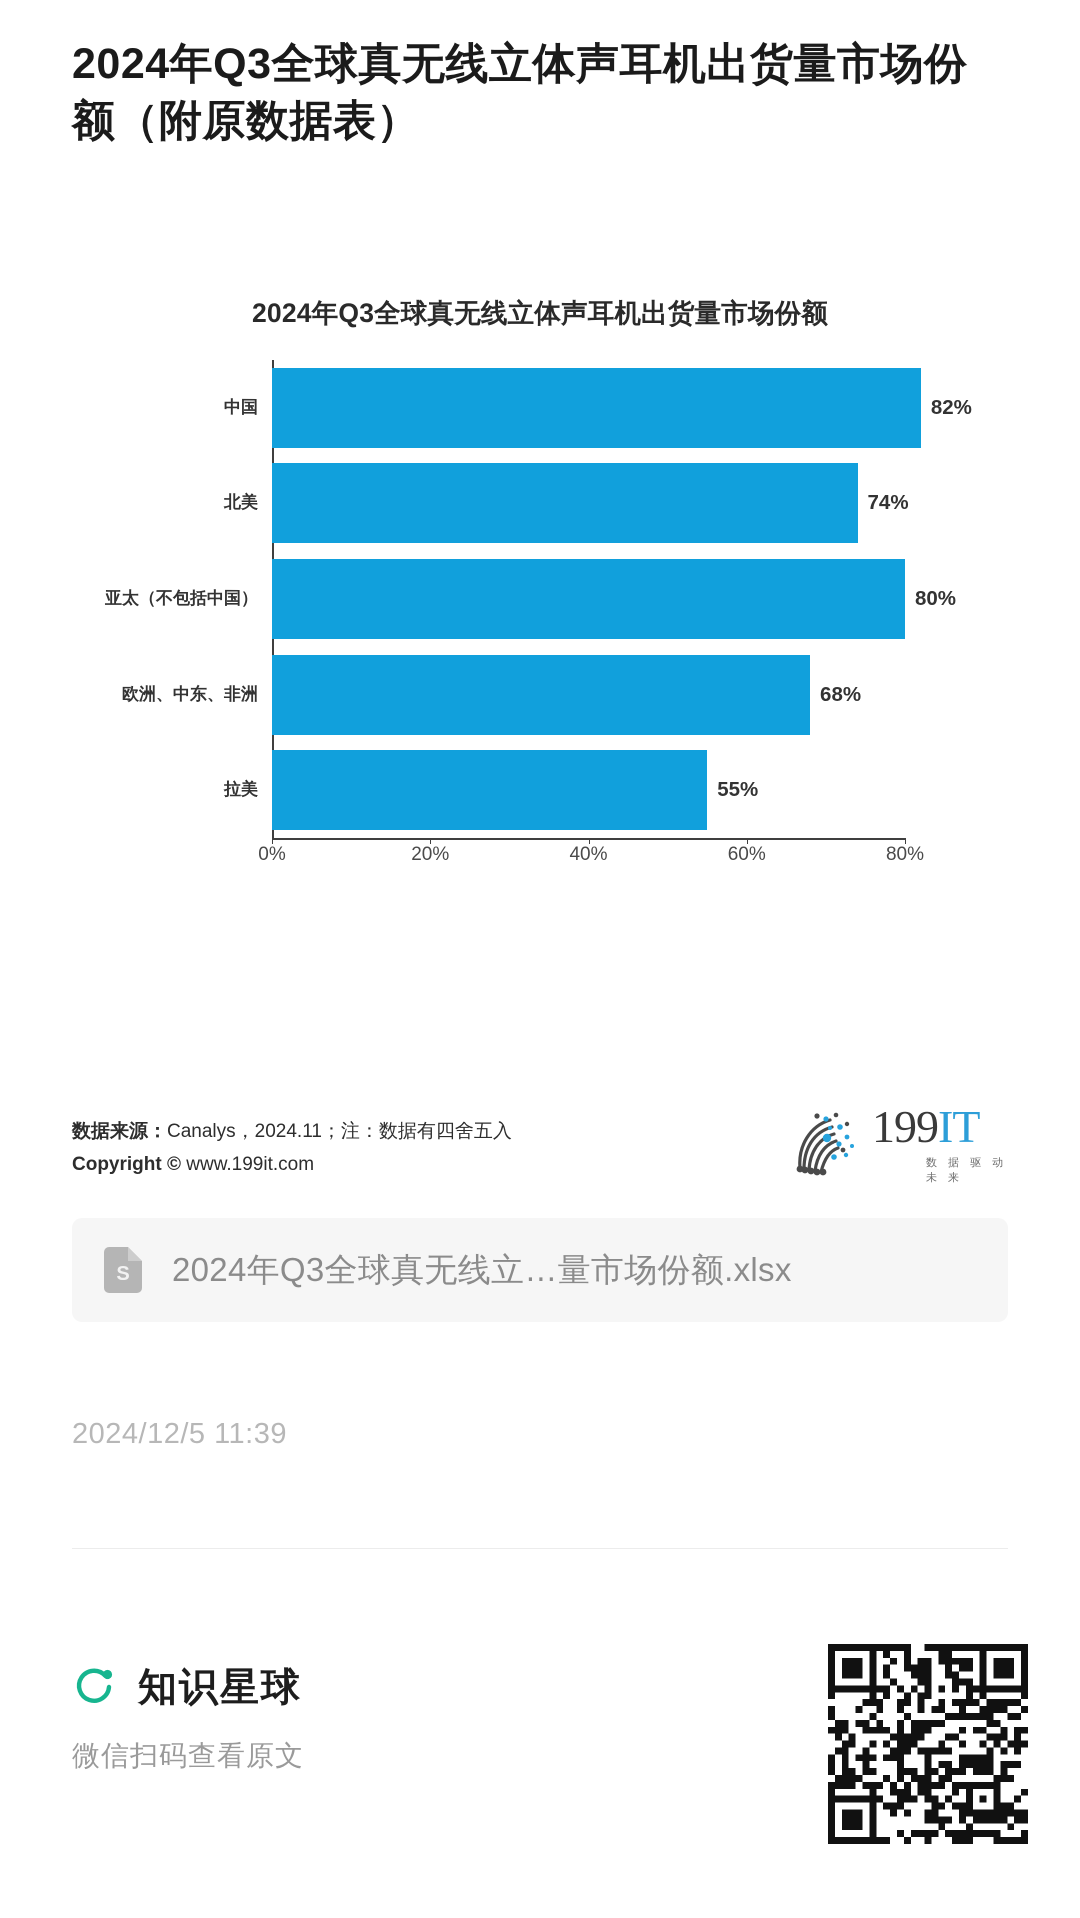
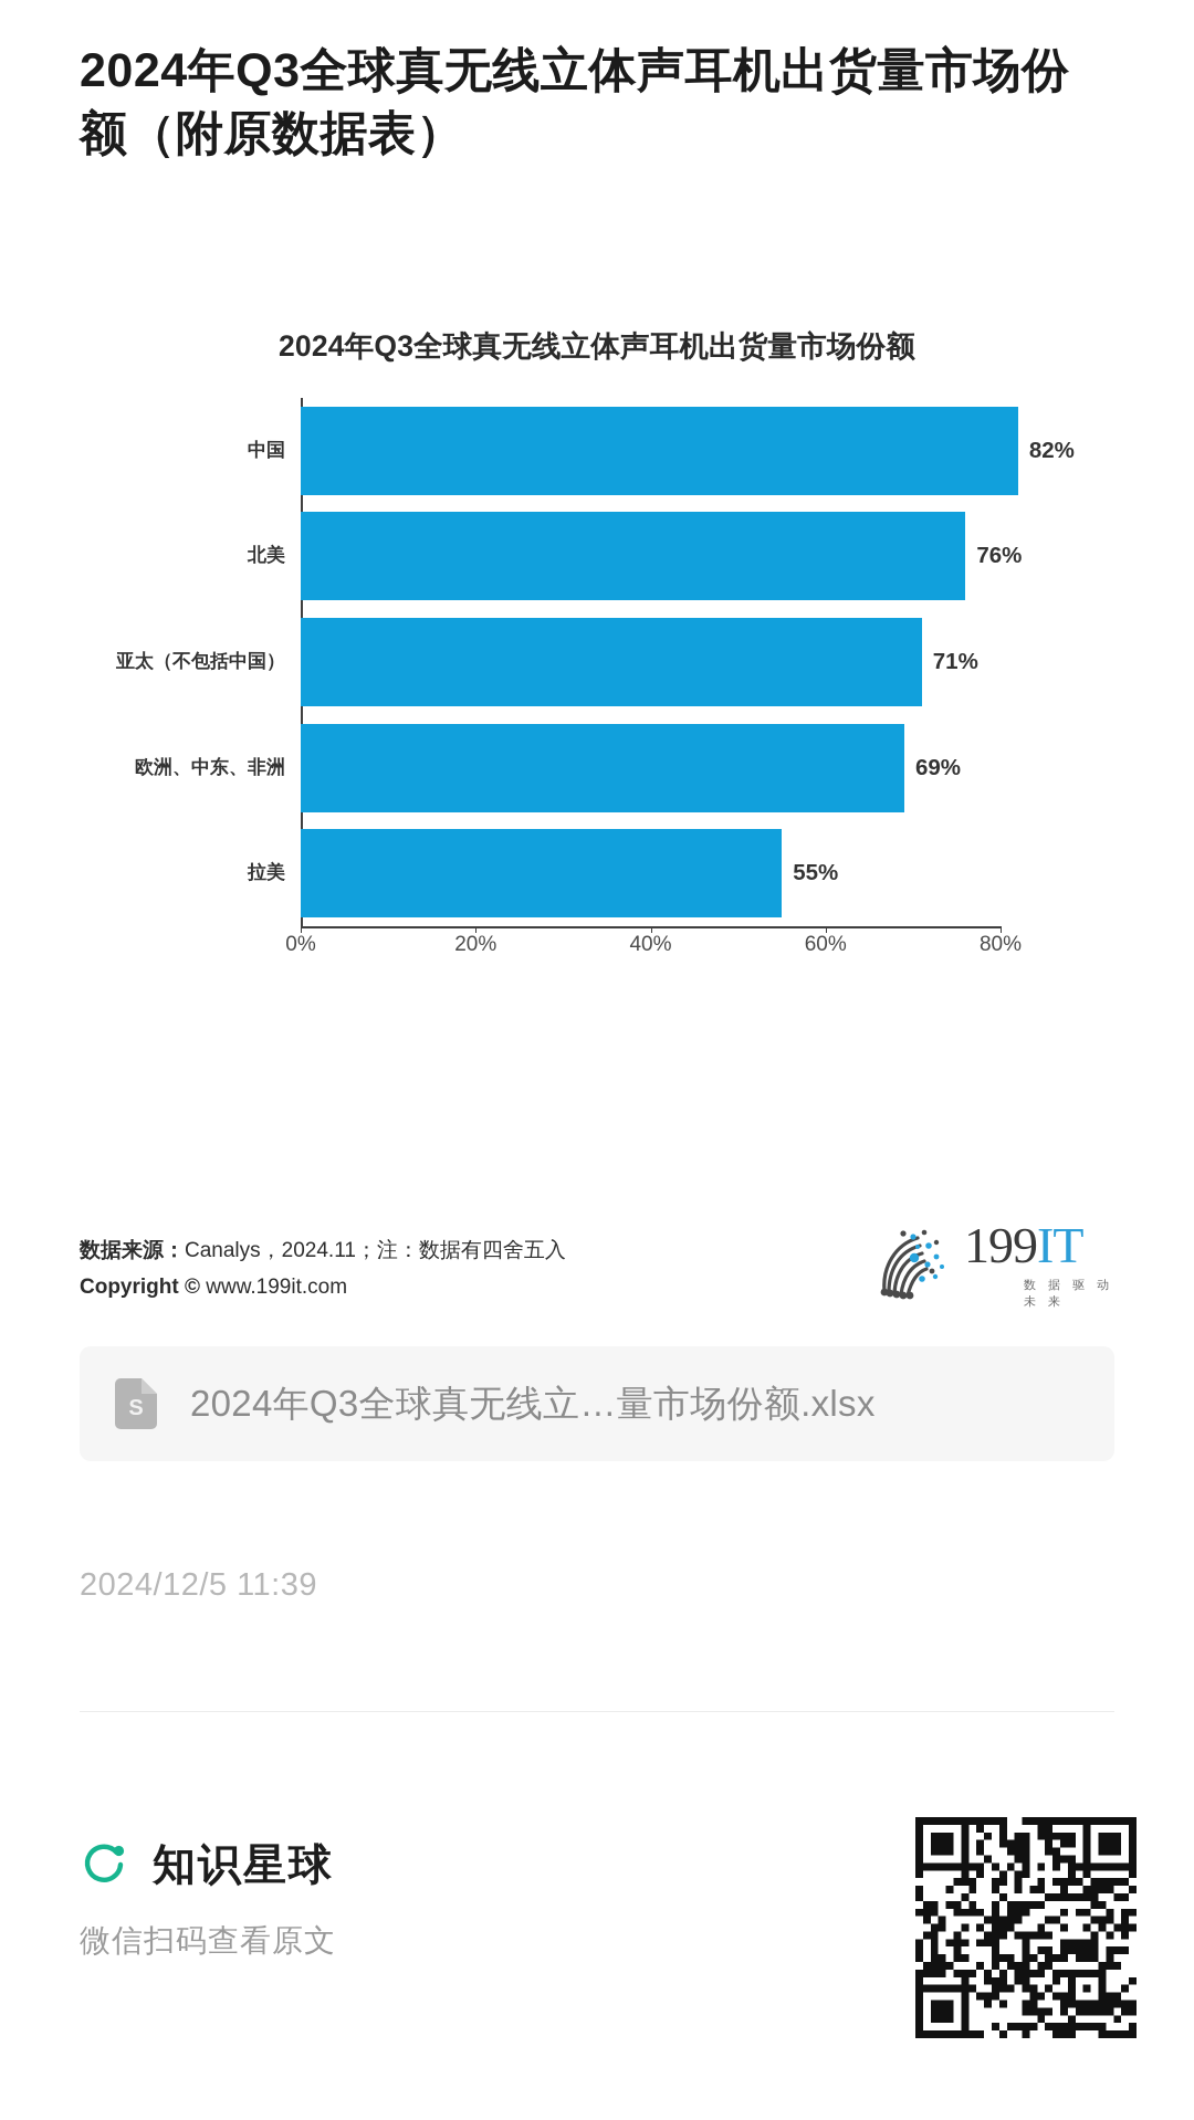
北美: 74% -> 76%
亚太（不包括中国）: 80% -> 71%
欧洲、中东、非洲: 68% -> 69%
